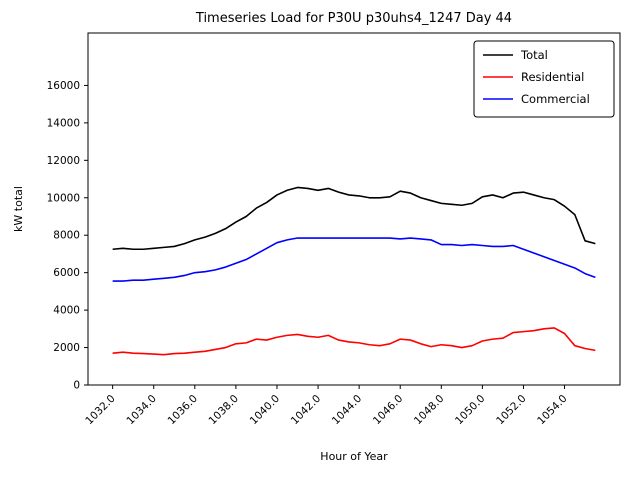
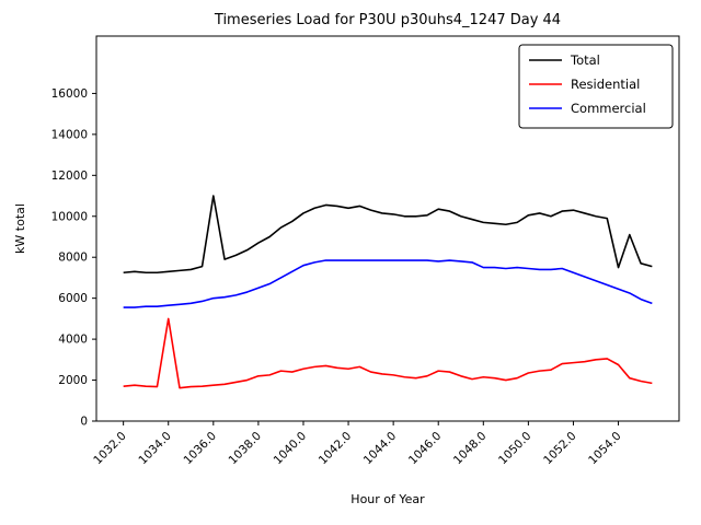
Residential/1034.0: 1600 -> 5000
Total/1036.0: 7800 -> 11000
Total/1054.0: 9600 -> 7500
